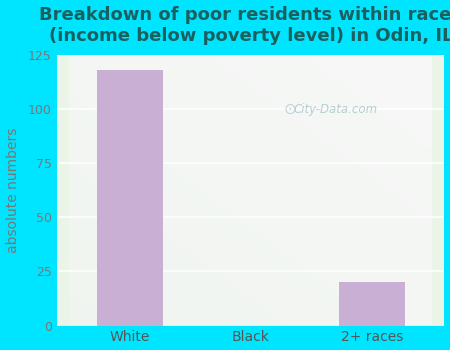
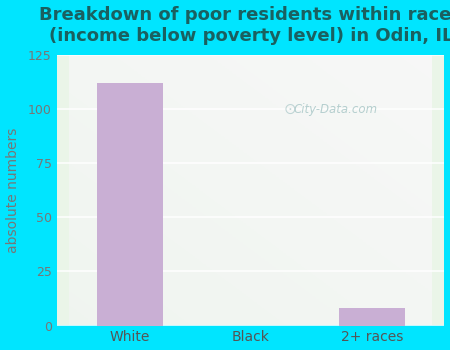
White: 118 -> 112
2+ races: 20 -> 8
